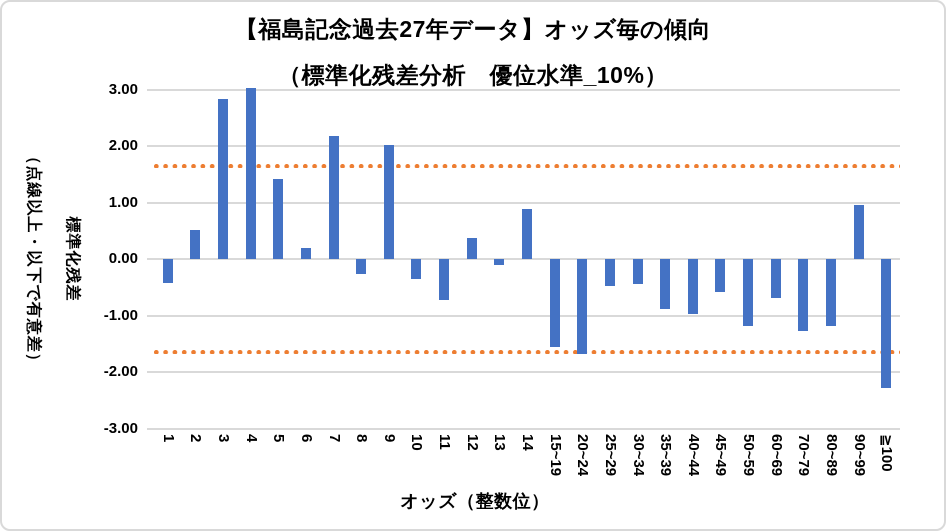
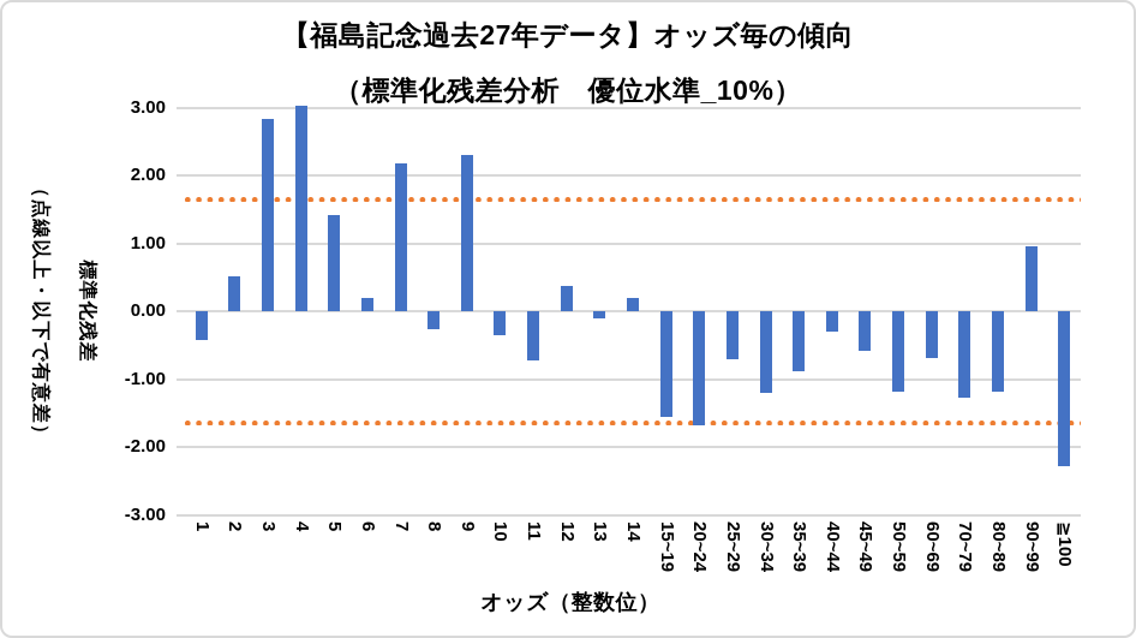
9: 2.0 -> 2.3
14: 0.9 -> 0.2
25~29: -0.5 -> -0.7
30~34: -0.5 -> -1.2
40~44: -1.0 -> -0.3
